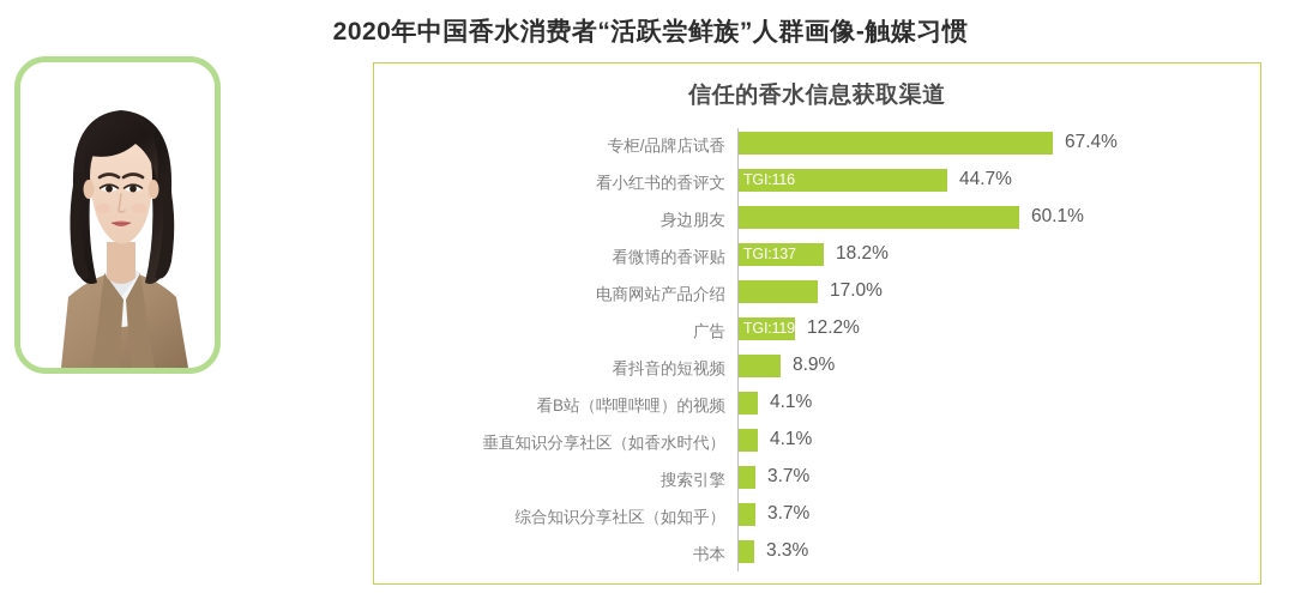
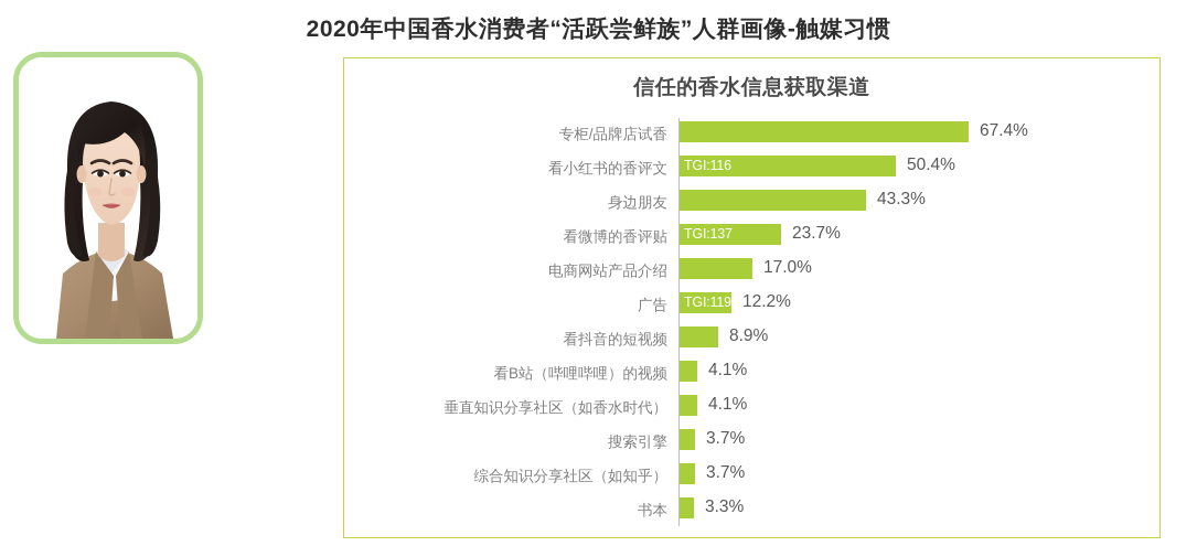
看小红书的香评文: 44.7% -> 50.4%
身边朋友: 60.1% -> 43.3%
看微博的香评贴: 18.2% -> 23.7%
